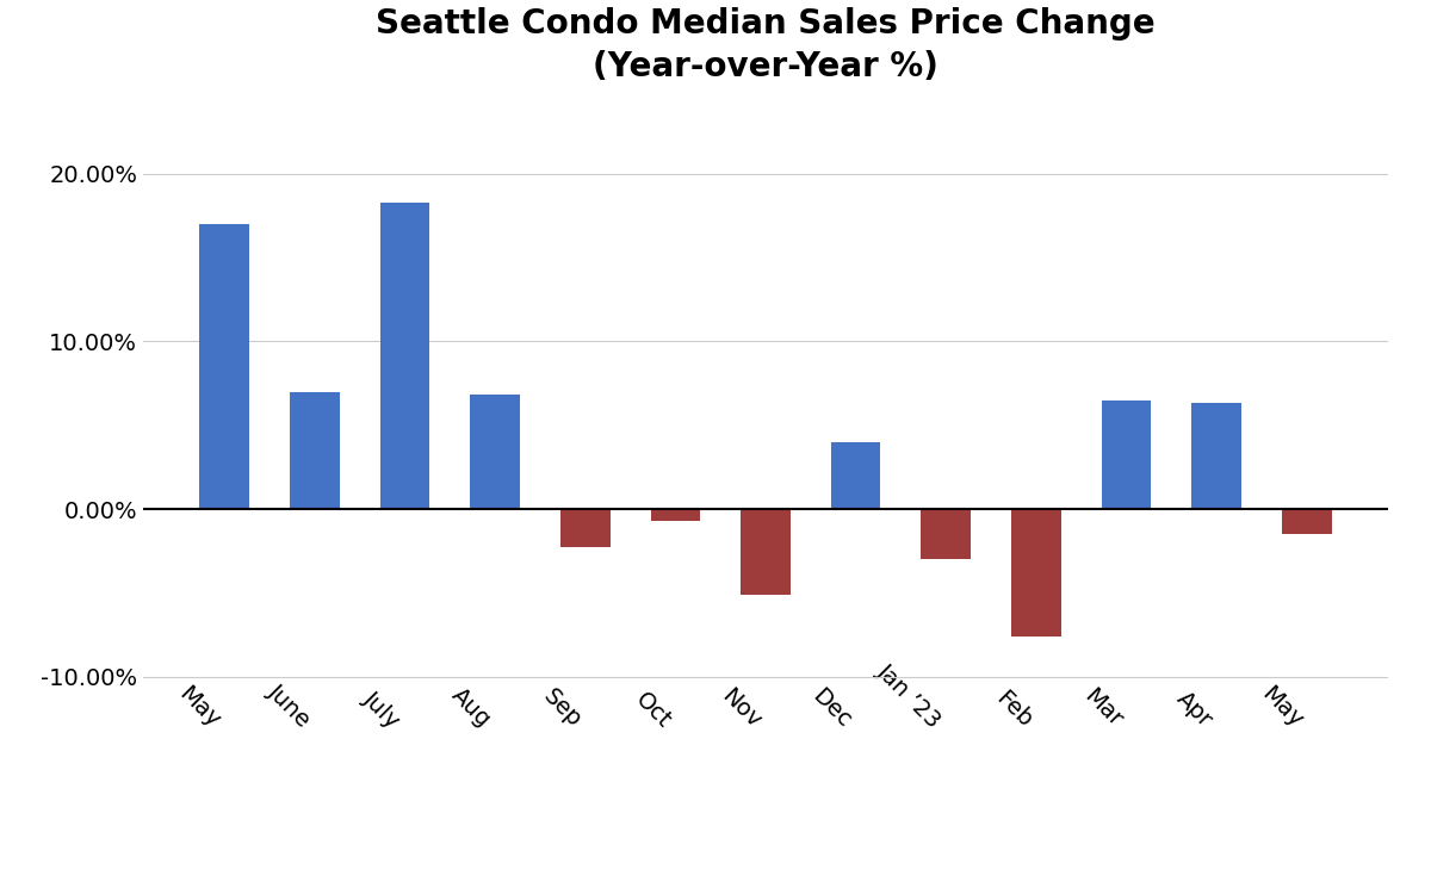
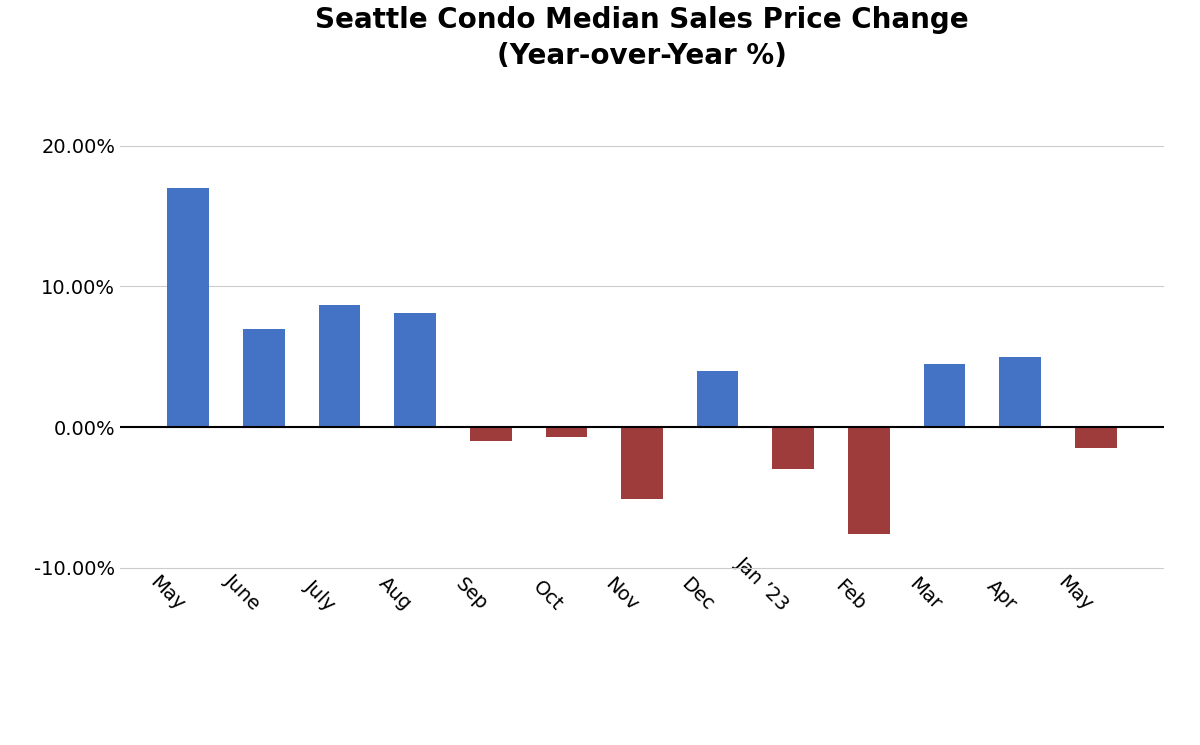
July: 18.3% -> 8.7%
Aug: 6.8% -> 8.1%
Sep: -2.3% -> -1.0%
Mar: 6.5% -> 4.5%
Apr: 6.3% -> 5.0%
